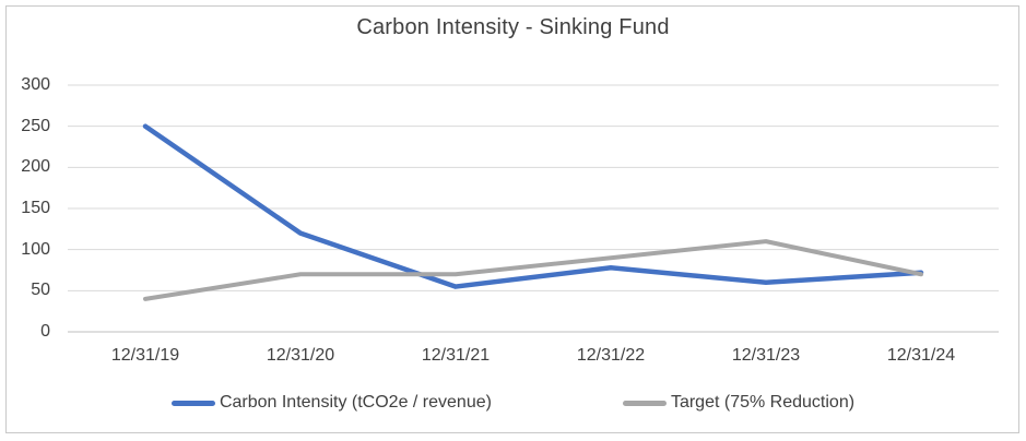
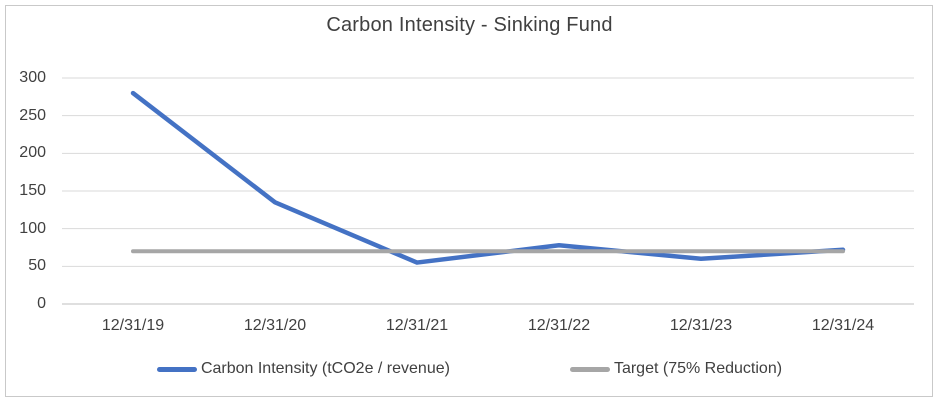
Carbon Intensity (tCO2e / revenue)/12/31/19: 250 -> 280
Target (75% Reduction)/12/31/19: 40 -> 70
Carbon Intensity (tCO2e / revenue)/12/31/20: 120 -> 140
Target (75% Reduction)/12/31/22: 90 -> 70
Target (75% Reduction)/12/31/23: 110 -> 70
